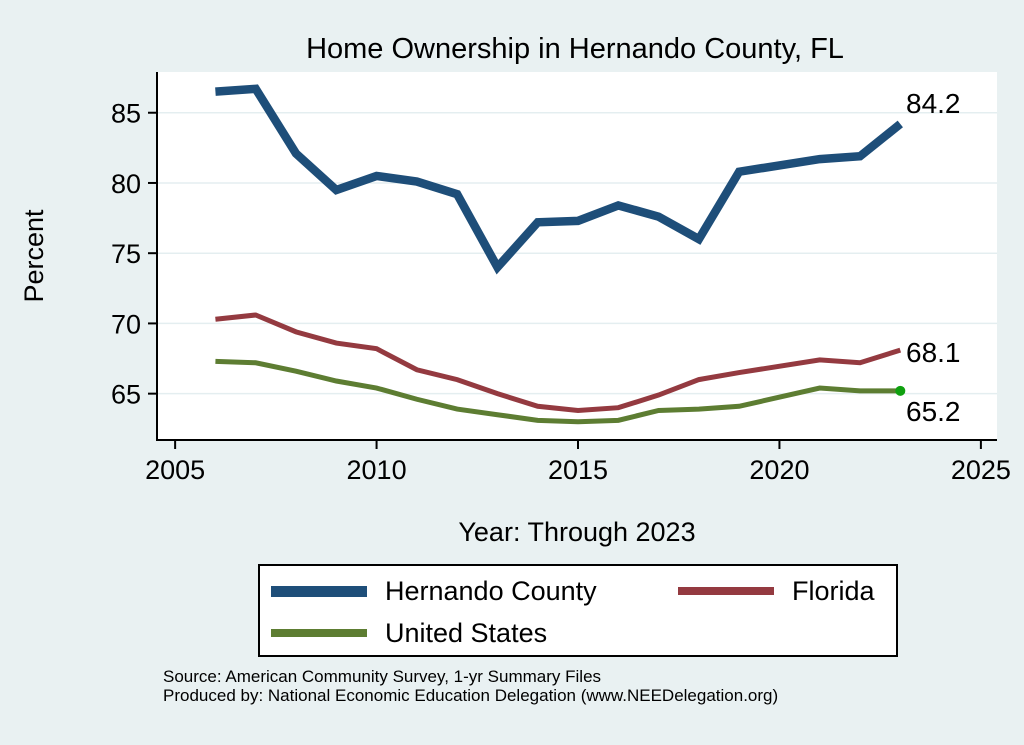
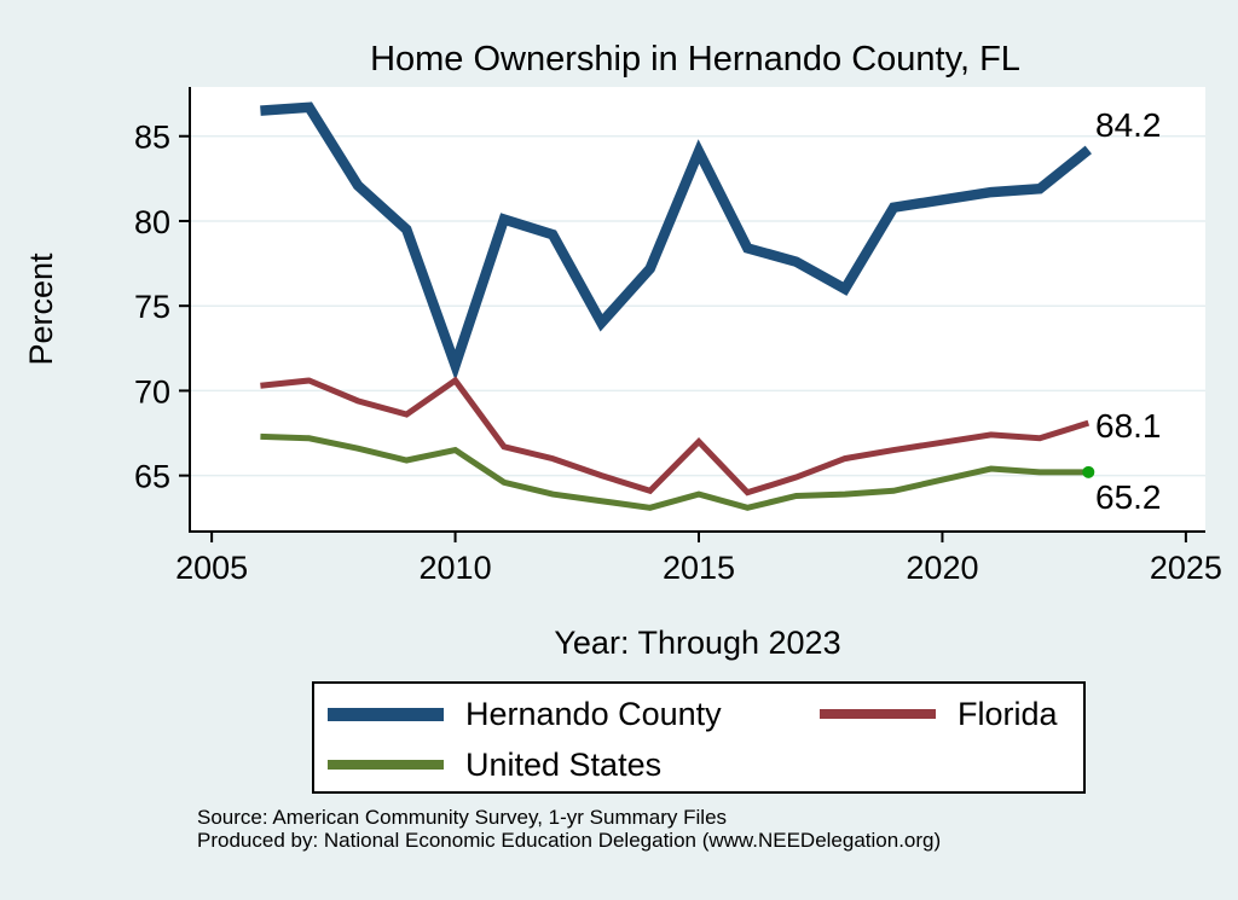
Hernando County/2010: 80.5 -> 71.5
Florida/2010: 68.2 -> 70.6
United States/2010: 65.4 -> 66.5
Hernando County/2015: 77.3 -> 84.1
Florida/2015: 63.8 -> 67.0
United States/2015: 63.0 -> 63.9
